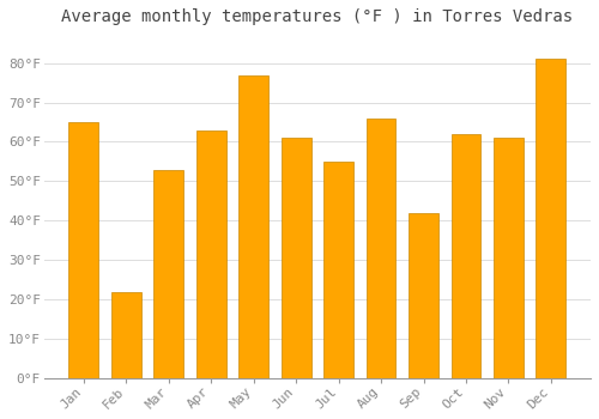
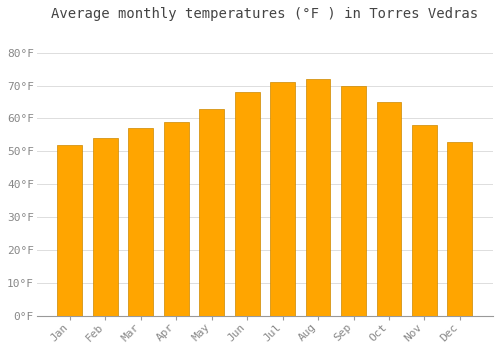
Jan: 65°F -> 52°F
Feb: 22°F -> 54°F
Mar: 53°F -> 57°F
Apr: 63°F -> 59°F
May: 77°F -> 63°F
Jun: 61°F -> 68°F
Jul: 55°F -> 71°F
Aug: 66°F -> 72°F
Sep: 42°F -> 70°F
Oct: 62°F -> 65°F
Nov: 61°F -> 58°F
Dec: 81°F -> 53°F
